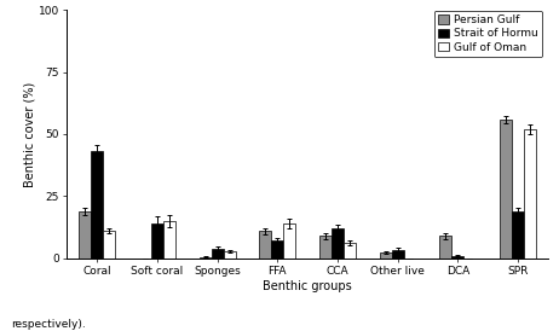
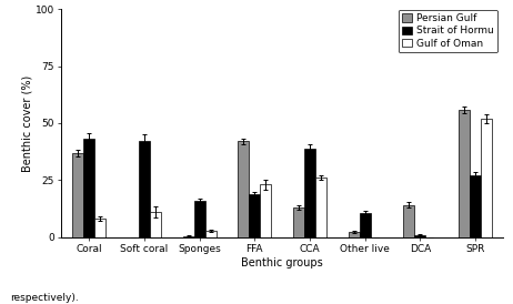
Persian Gulf/Coral: 19.0 -> 37.0
Gulf of Oman/Coral: 11 -> 8
Strait of Hormu/Soft coral: 14.0 -> 42.0
Gulf of Oman/Soft coral: 15 -> 11
Strait of Hormu/Sponges: 4.0 -> 16.0
Persian Gulf/FFA: 11.0 -> 42.0
Strait of Hormu/FFA: 7.0 -> 19.0
Gulf of Oman/FFA: 14 -> 23
Persian Gulf/CCA: 9.0 -> 13.0
Strait of Hormu/CCA: 12.0 -> 39.0
Gulf of Oman/CCA: 6 -> 26
Strait of Hormu/Other live: 3.5 -> 10.5
Persian Gulf/DCA: 9.0 -> 14.0
Strait of Hormu/SPR: 19.0 -> 27.0
